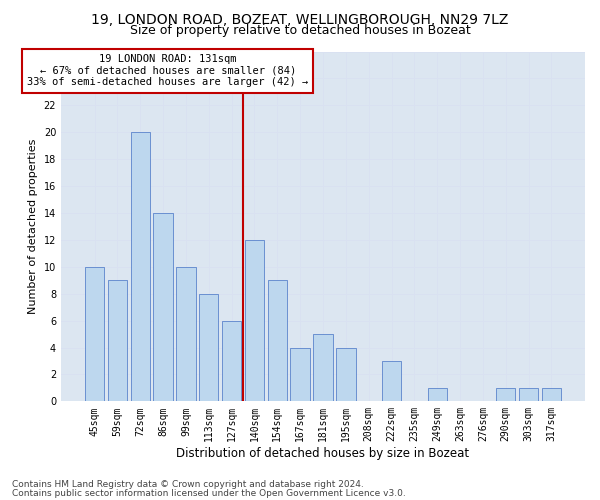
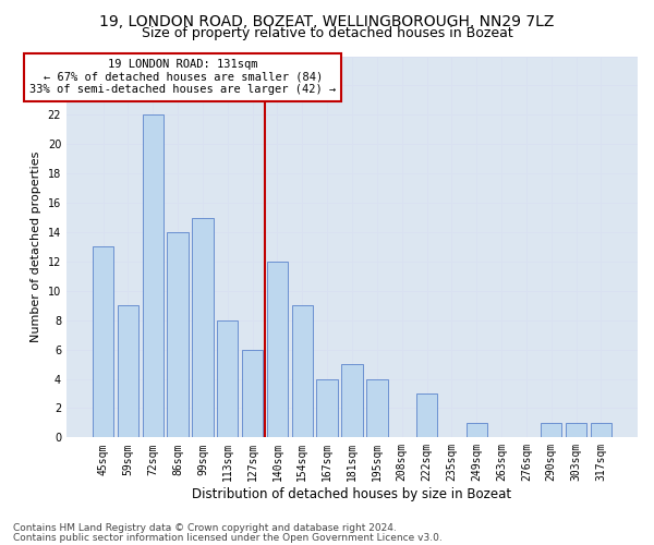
45sqm: 10 -> 13
72sqm: 20 -> 22
99sqm: 10 -> 15
